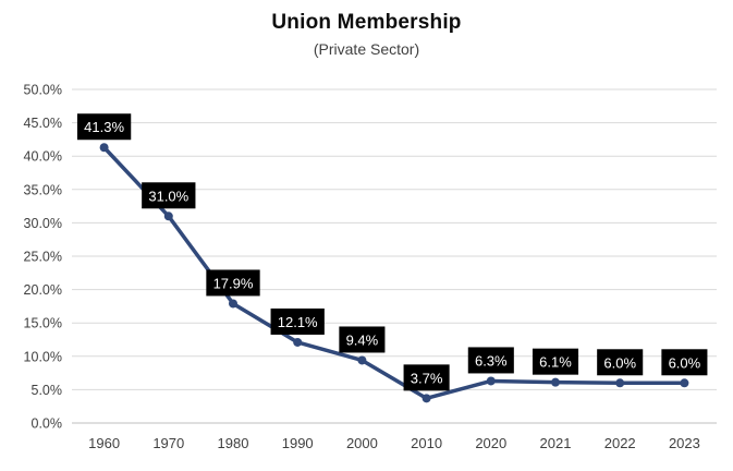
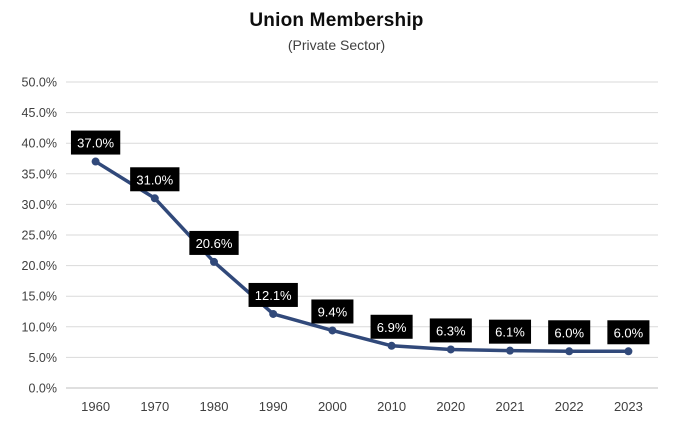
1960: 41.3% -> 37.0%
1980: 17.9% -> 20.6%
2010: 3.7% -> 6.9%
